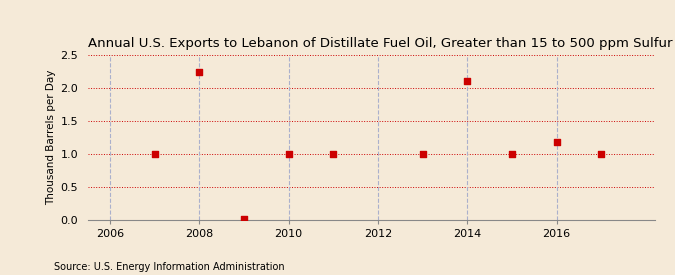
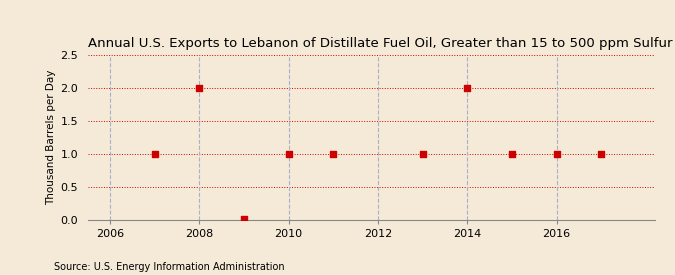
2008: 2.24 -> 2.00
2014: 2.10 -> 2.00
2016: 1.18 -> 1.00
